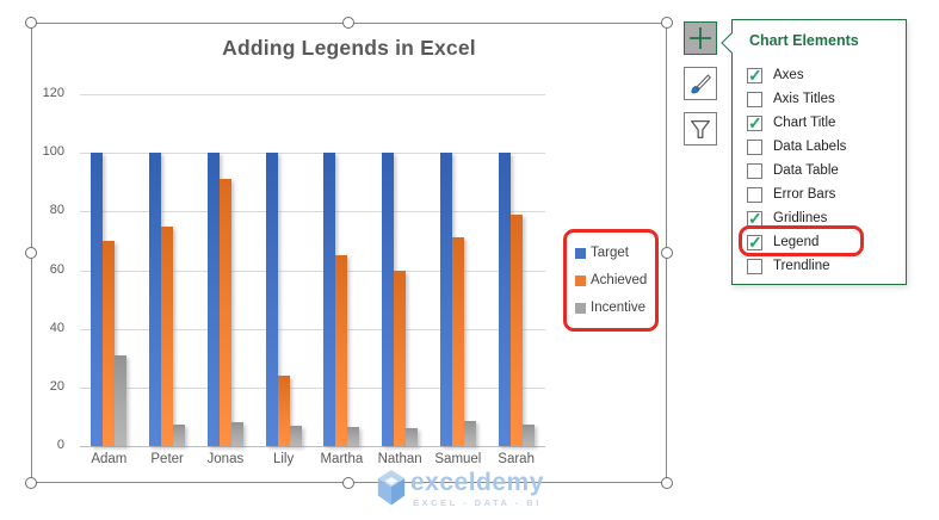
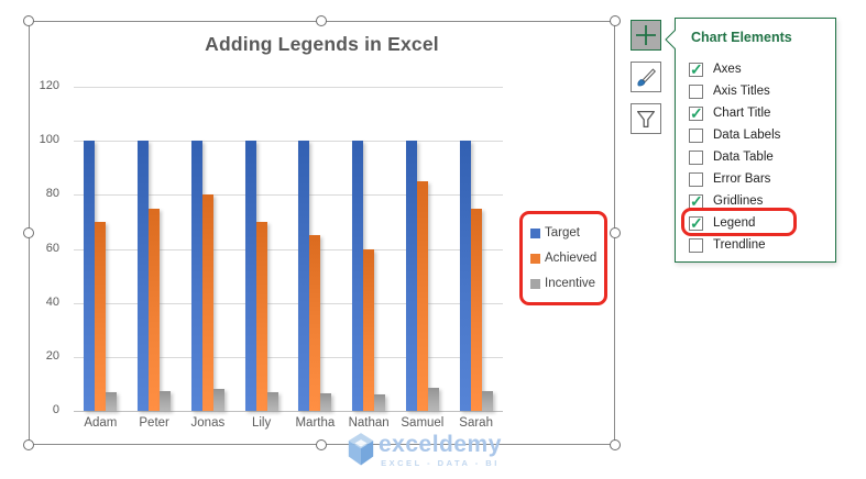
Incentive/Adam: 31 -> 7
Achieved/Jonas: 91 -> 80
Achieved/Lily: 24 -> 70
Achieved/Samuel: 71 -> 85
Achieved/Sarah: 79 -> 75
